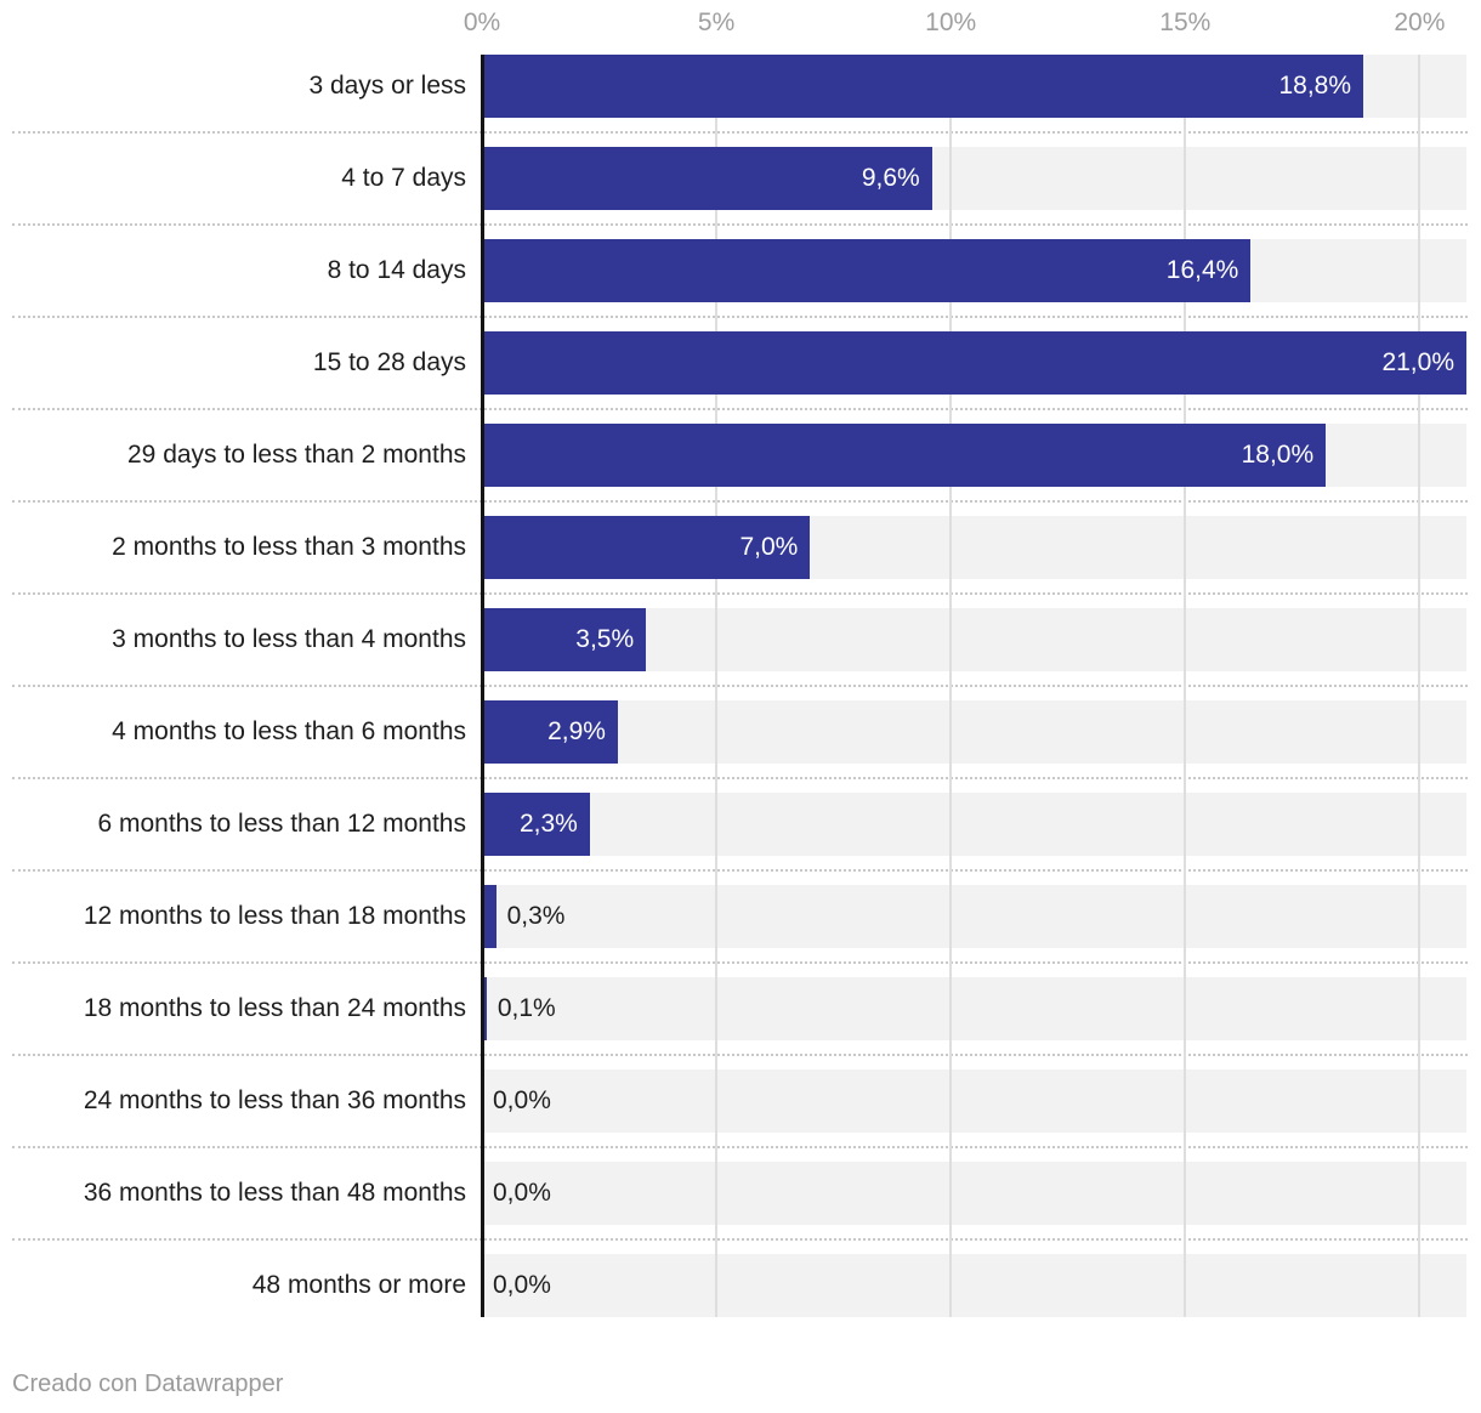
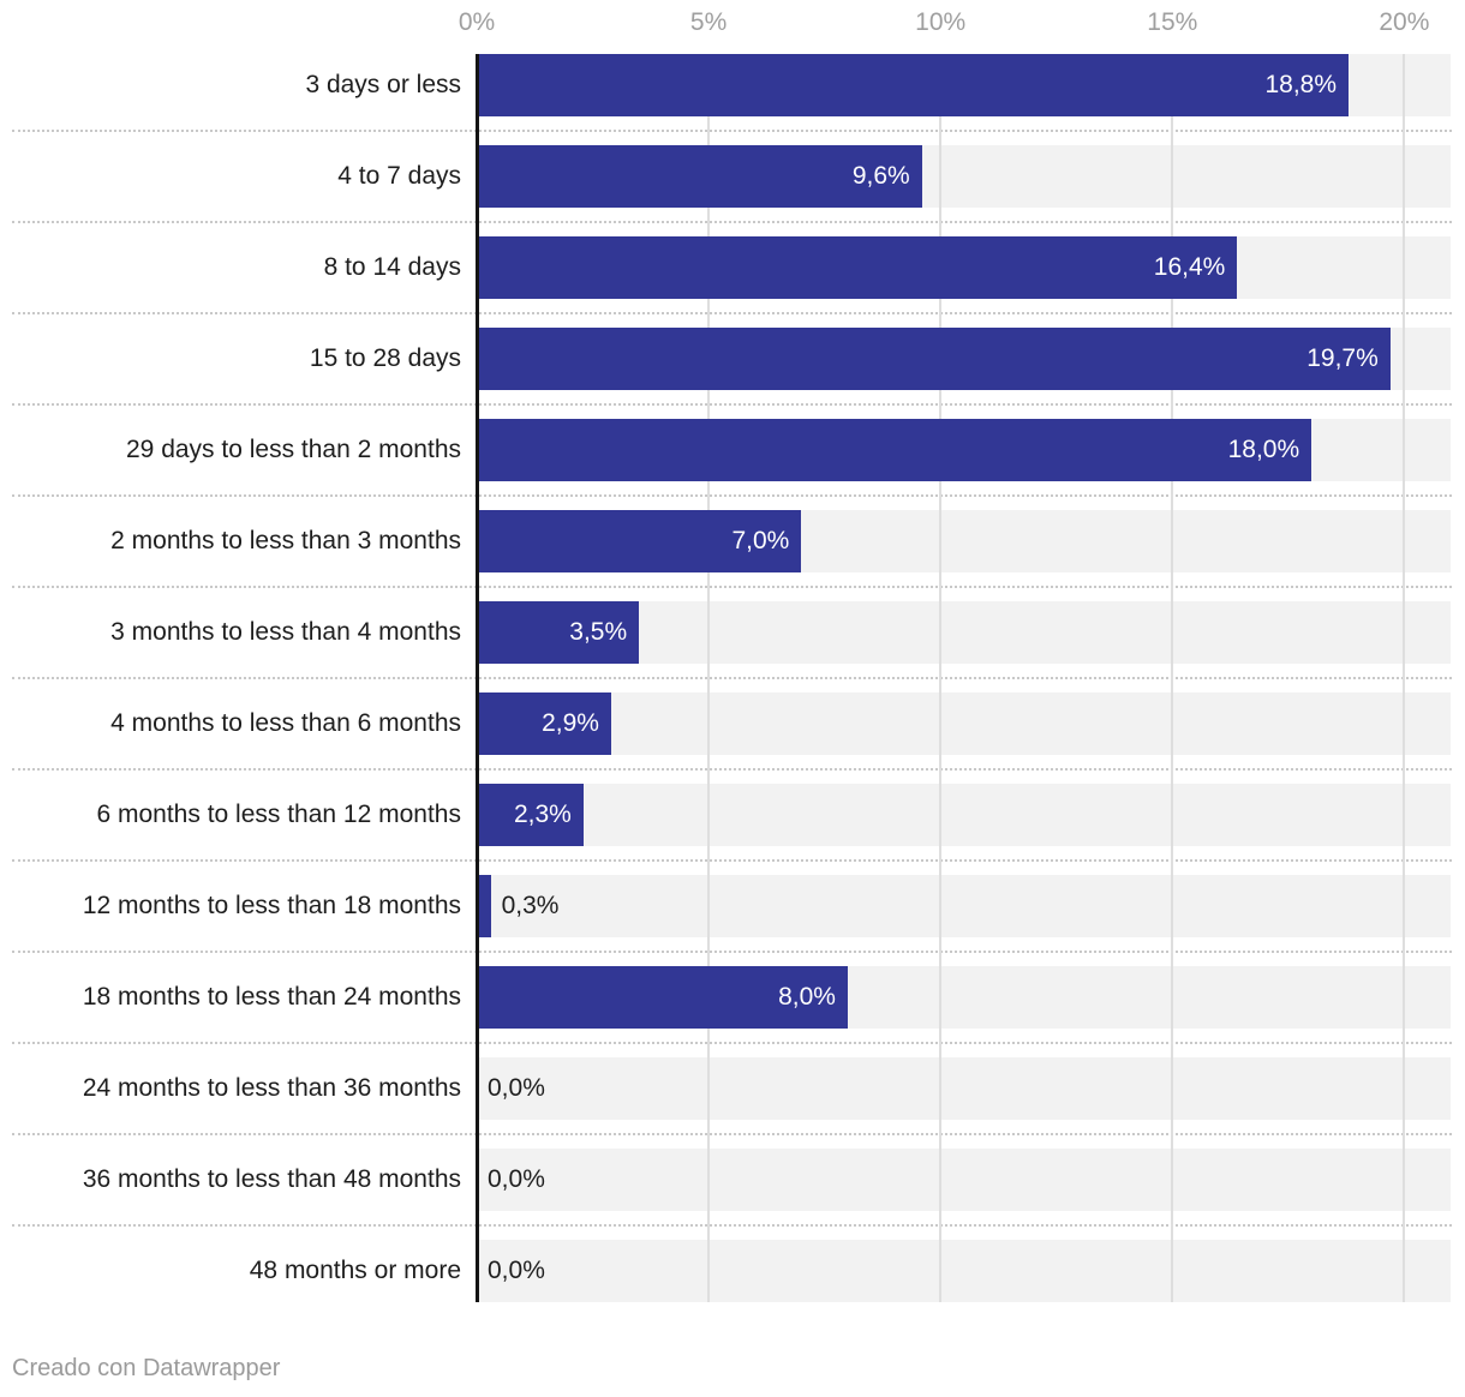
15 to 28 days: 21,0% -> 19,7%
18 months to less than 24 months: 0,1% -> 8,0%
